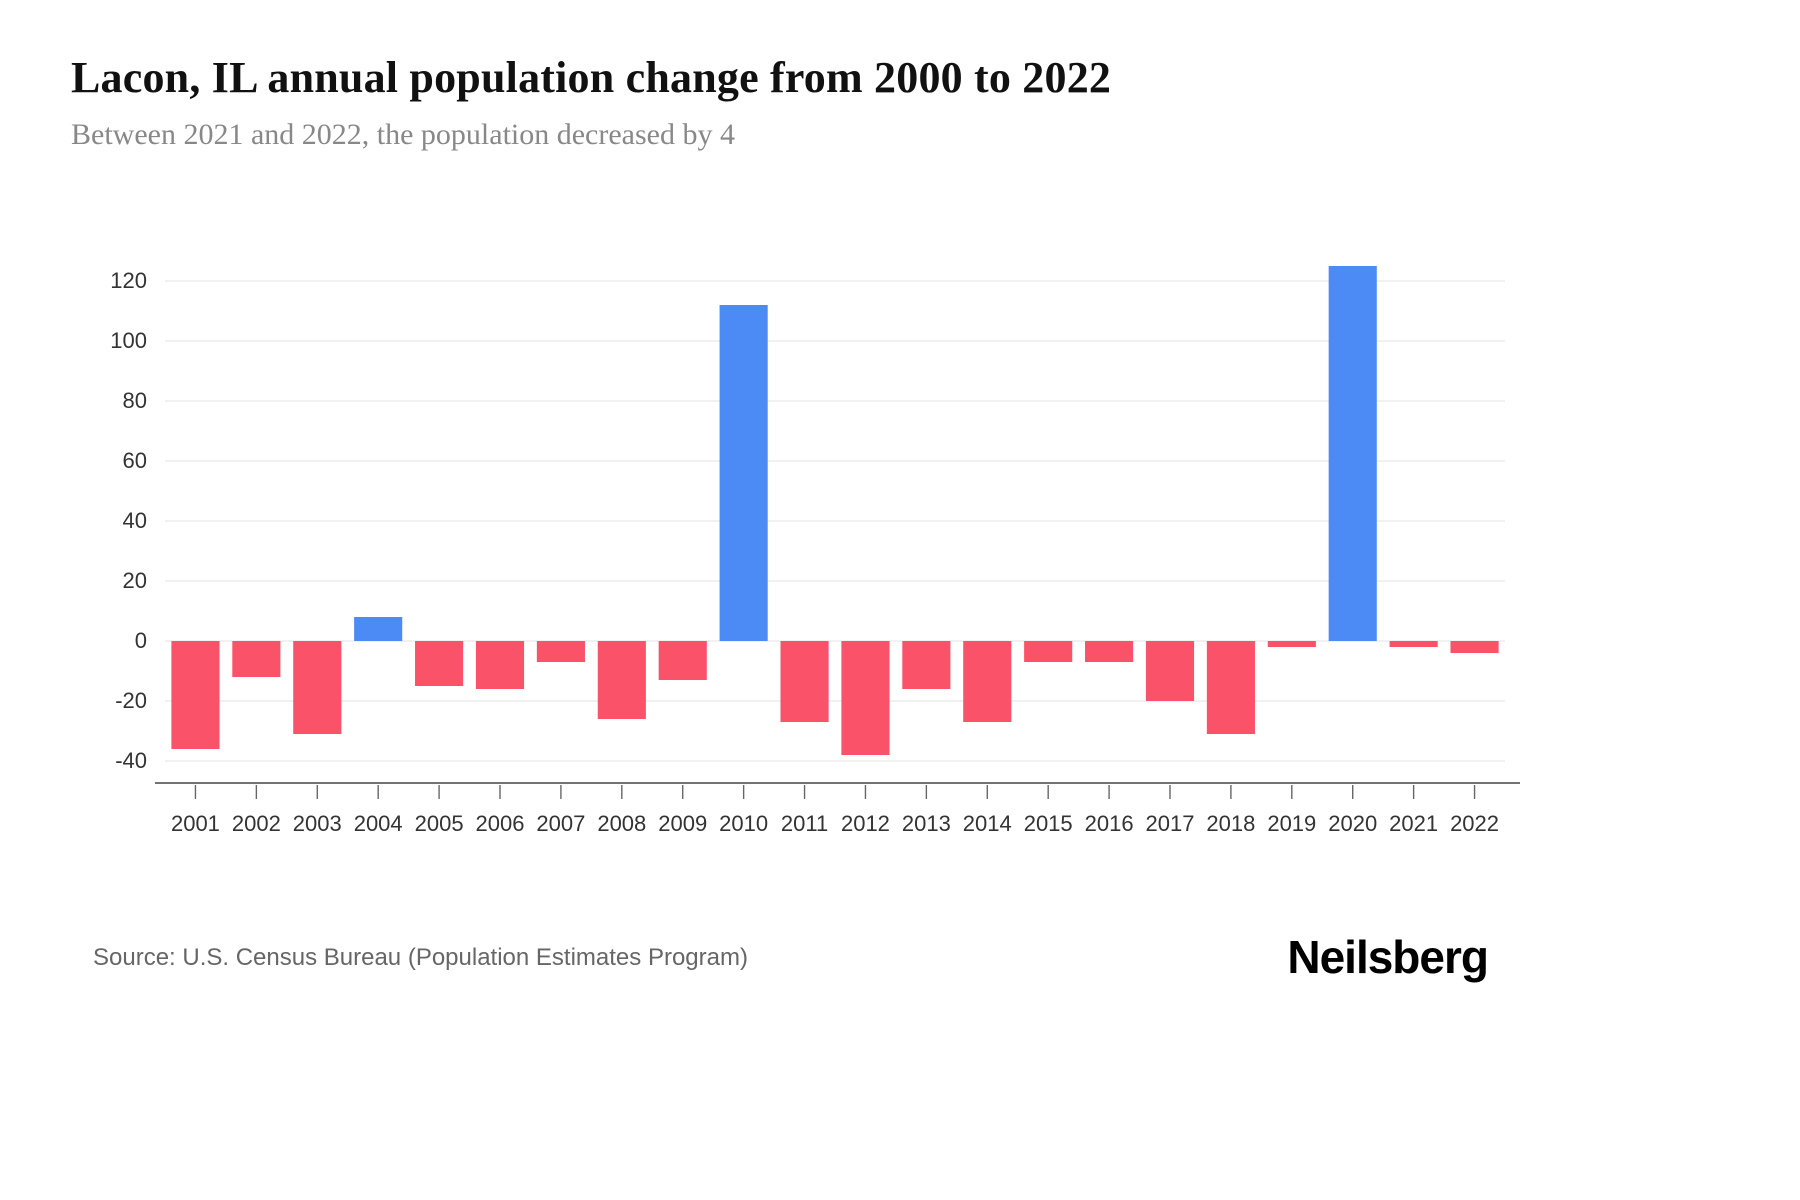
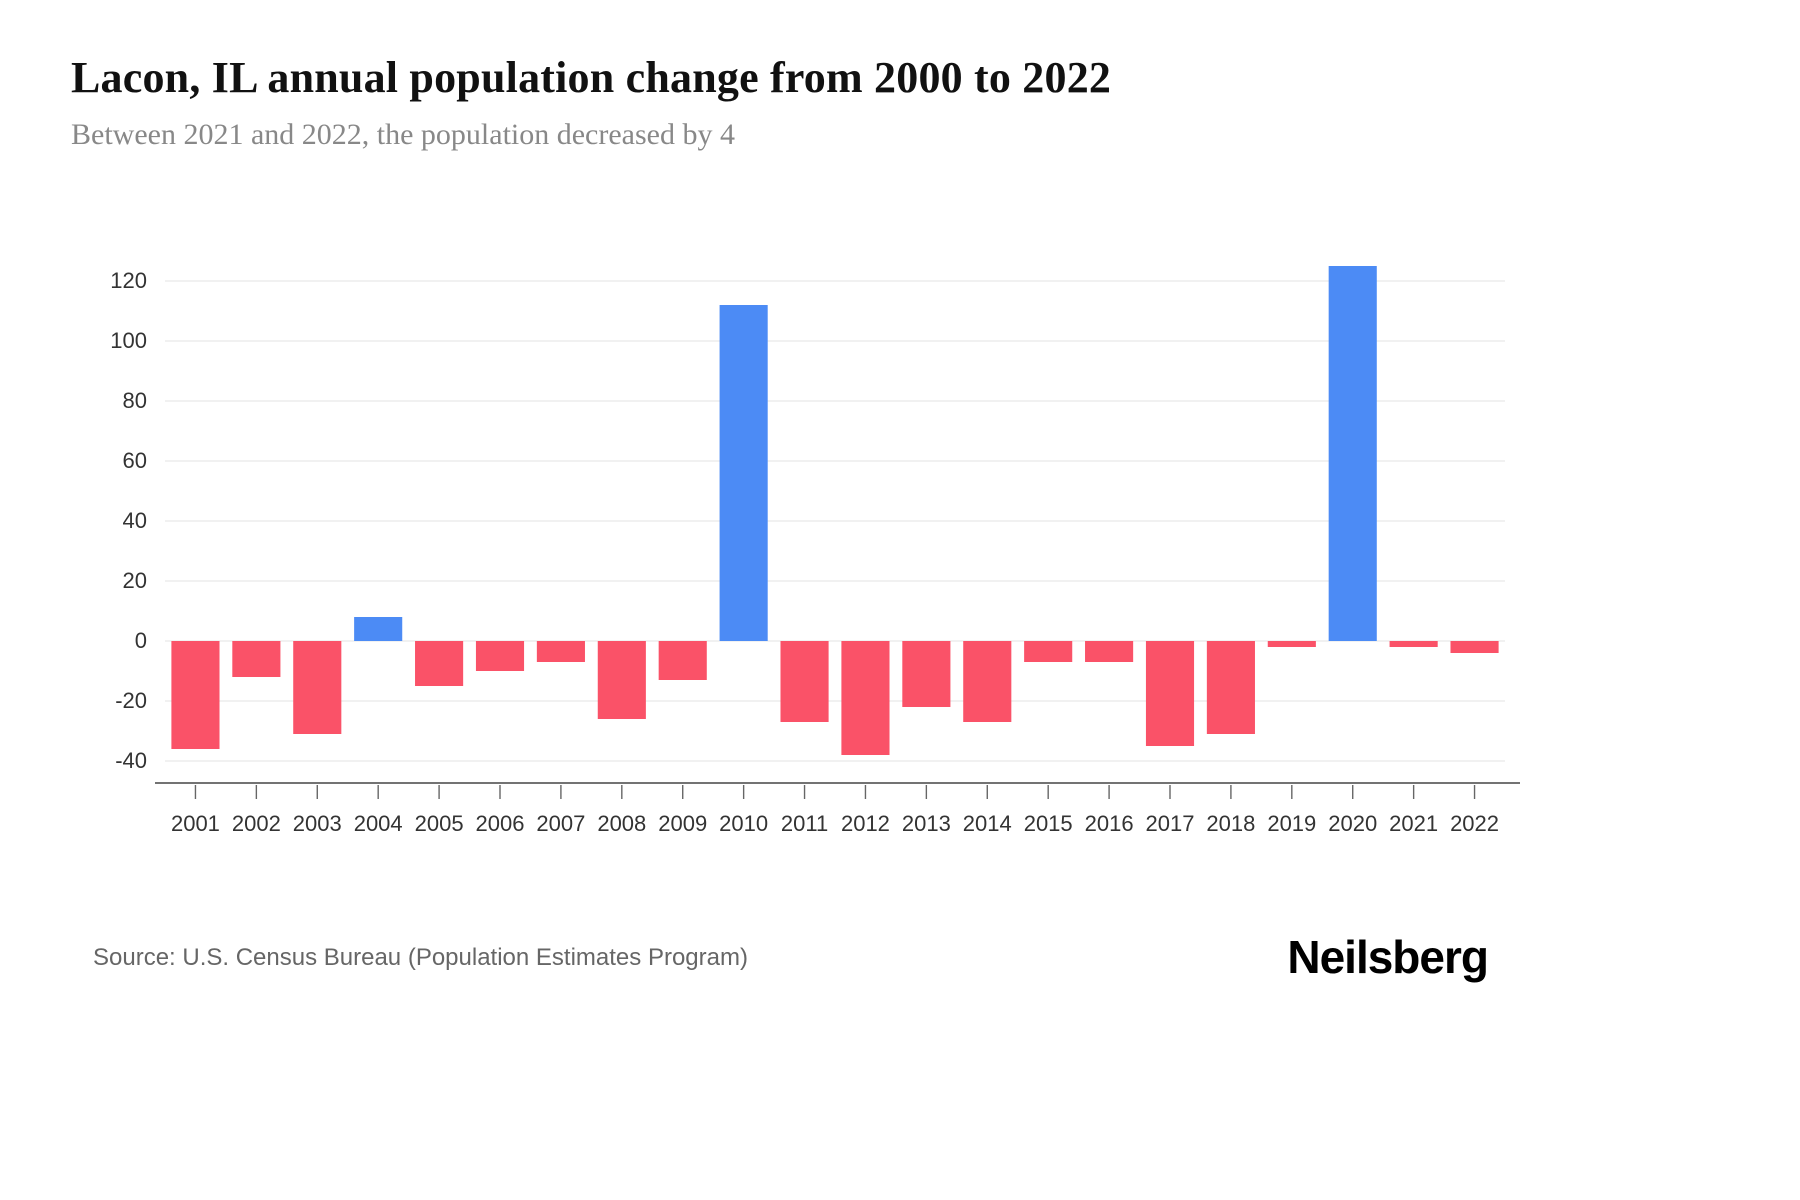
2006: -16 -> -10
2013: -16 -> -22
2017: -20 -> -35
